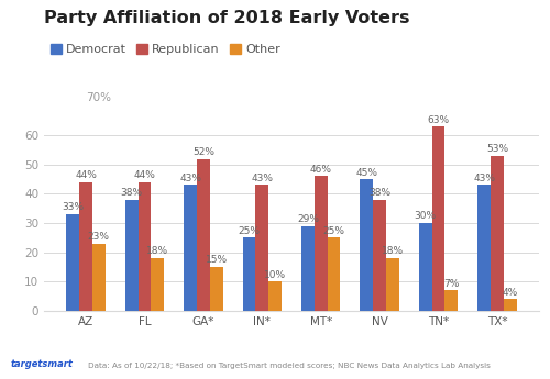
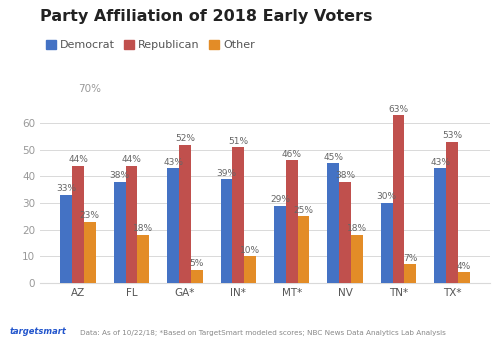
Other/GA*: 15% -> 5%
Democrat/IN*: 25% -> 39%
Republican/IN*: 43% -> 51%
